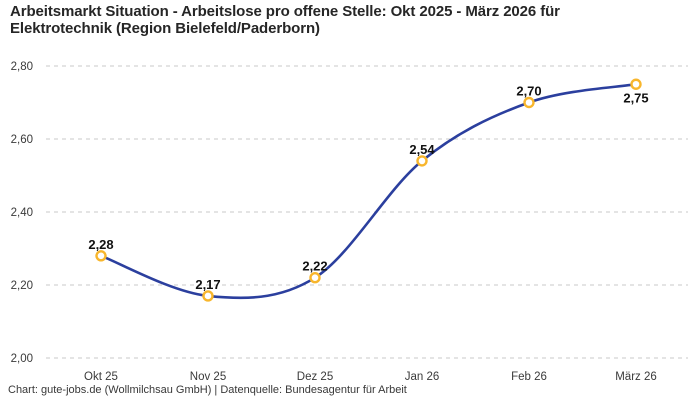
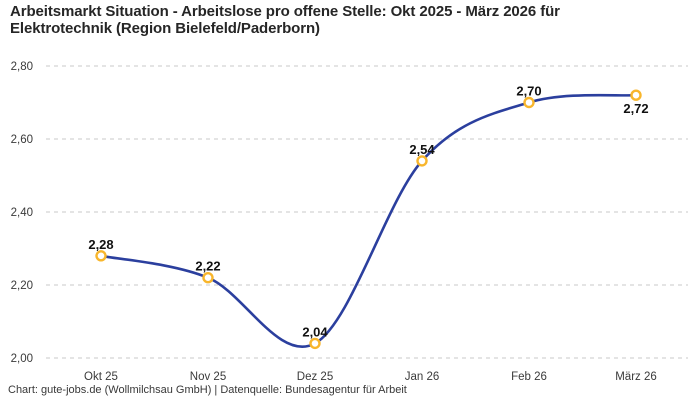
Nov 25: 2,17 -> 2,22
Dez 25: 2,22 -> 2,04
März 26: 2,75 -> 2,72
